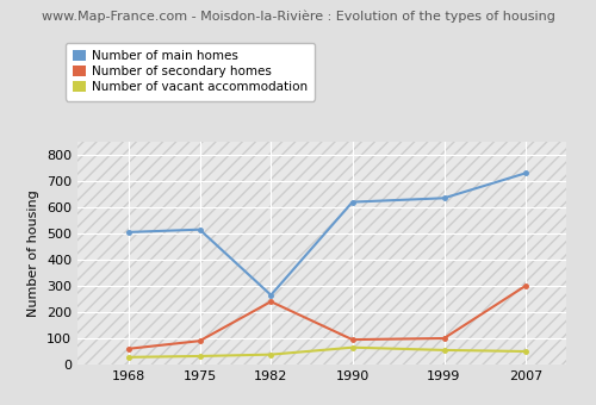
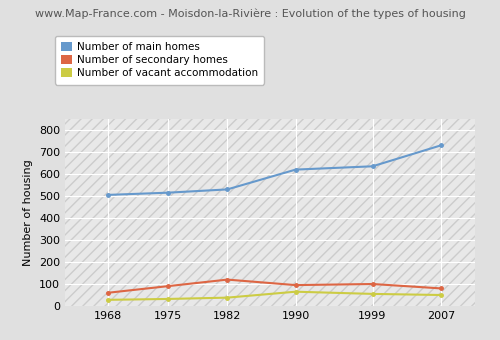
Number of main homes/1982: 265 -> 530
Number of secondary homes/1982: 240 -> 120
Number of secondary homes/2007: 300 -> 80
